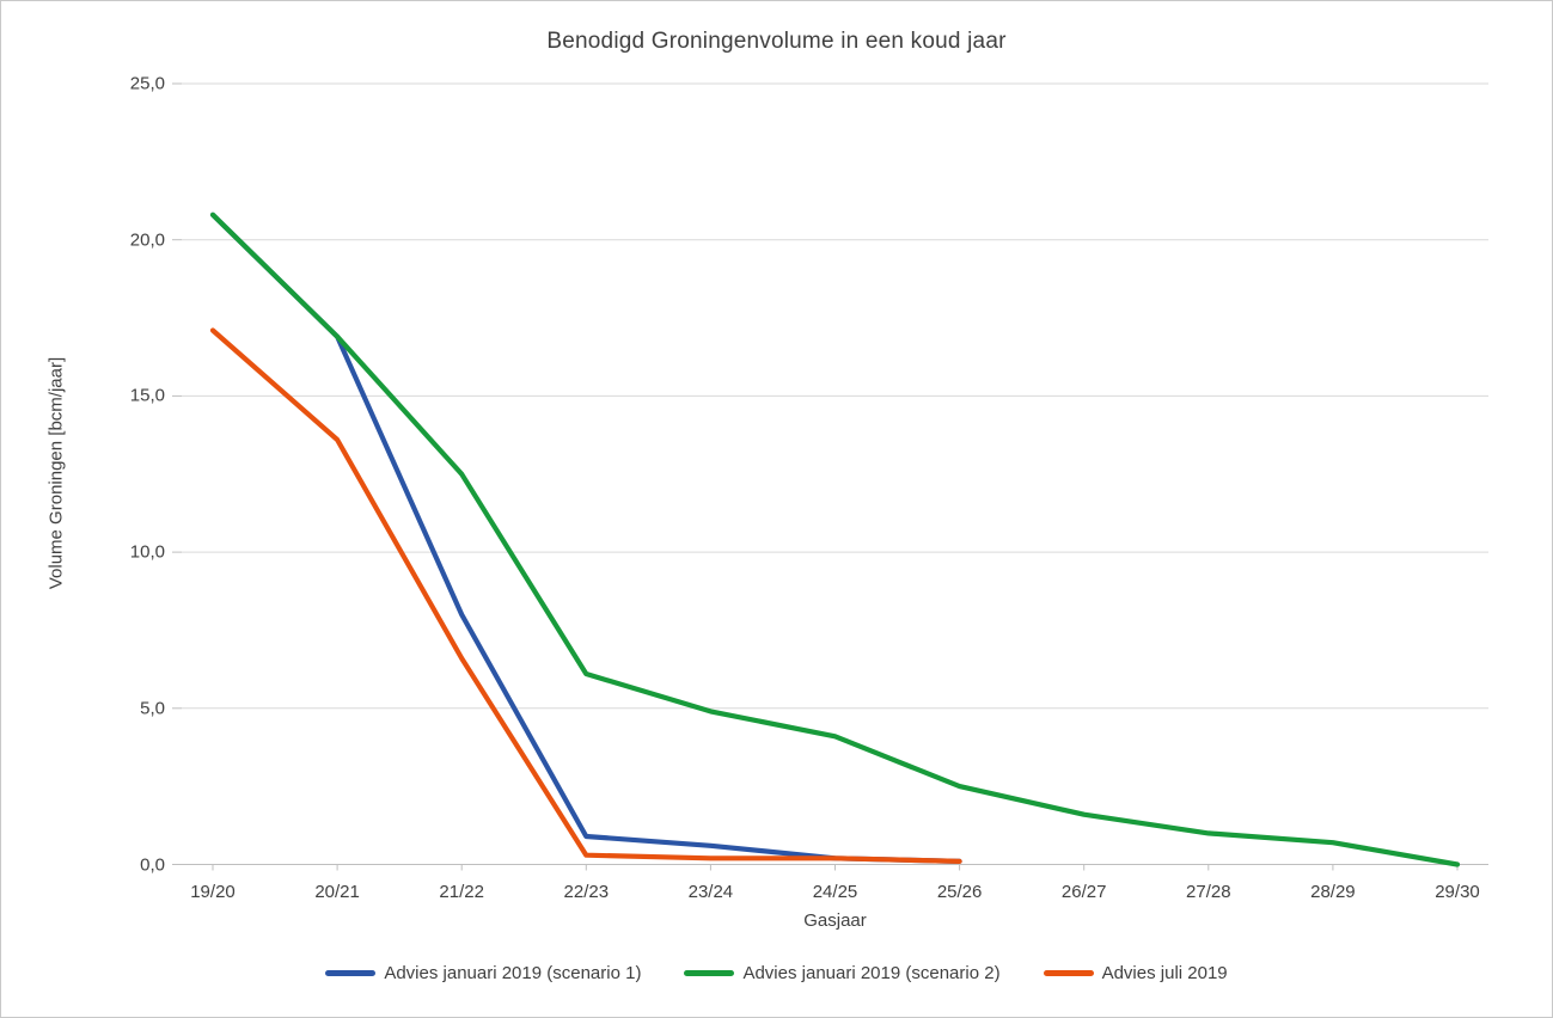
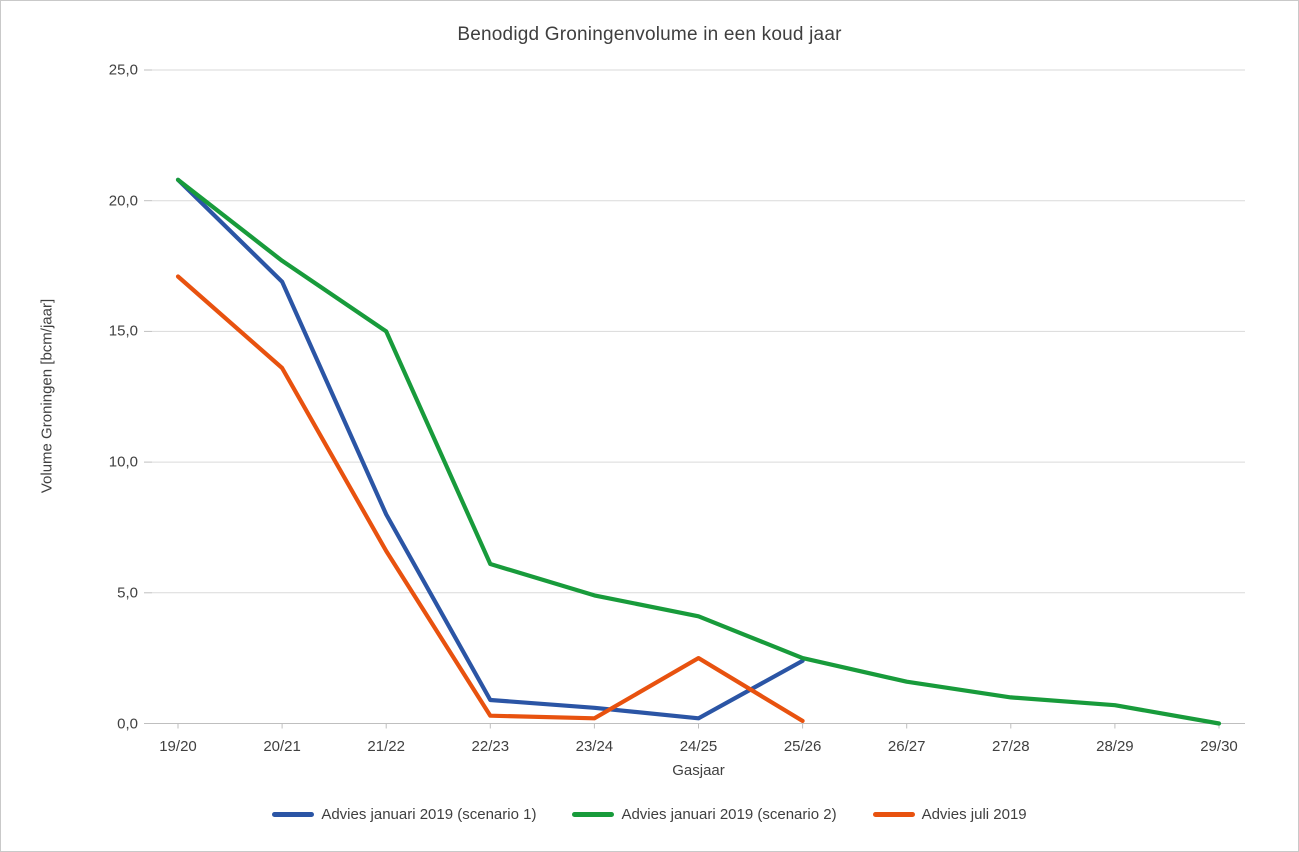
Advies januari 2019 (scenario 2)/20/21: 16,9 -> 17,7
Advies januari 2019 (scenario 2)/21/22: 12,5 -> 15,0
Advies juli 2019/24/25: 0,2 -> 2,5
Advies januari 2019 (scenario 1)/25/26: 0,1 -> 2,4
